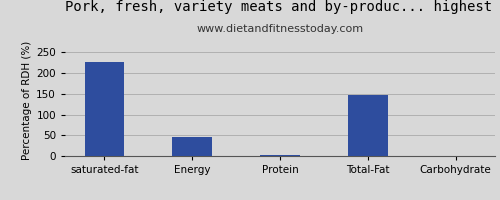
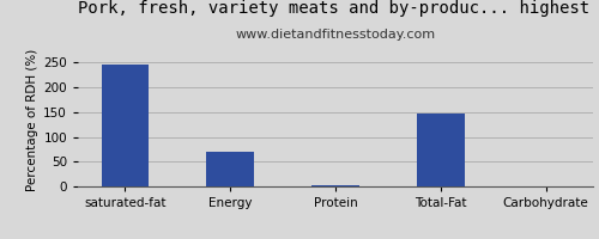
saturated-fat: 226 -> 245
Energy: 45 -> 70
